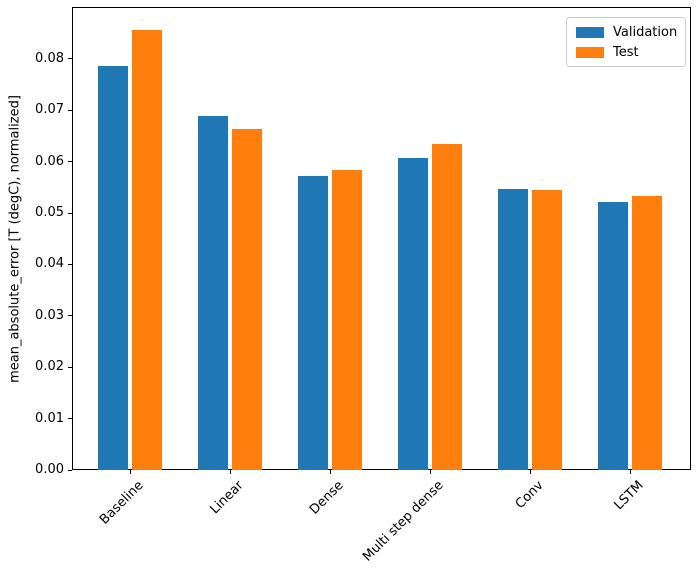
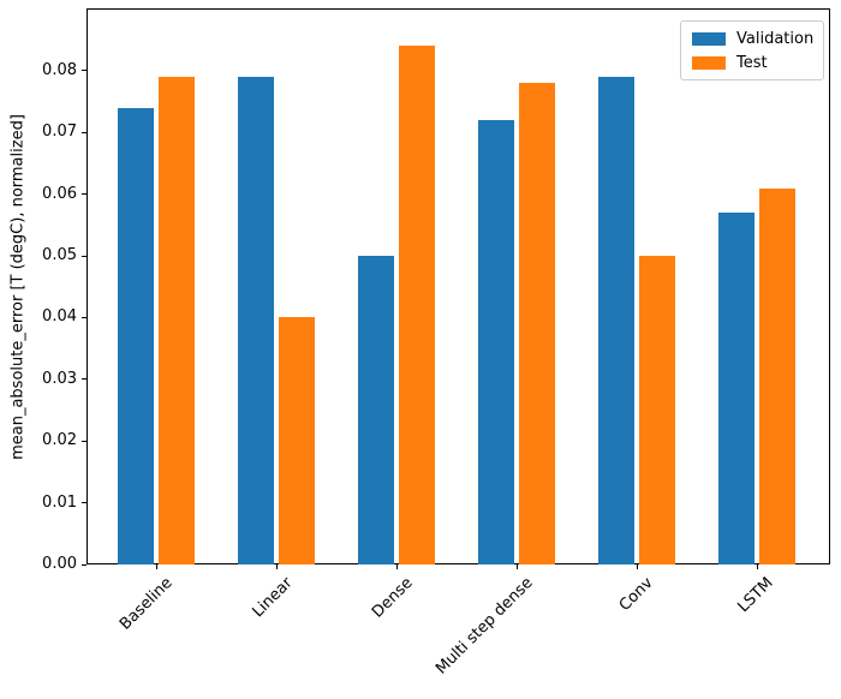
Validation/Baseline: 0.079 -> 0.074
Test/Baseline: 0.086 -> 0.079
Validation/Linear: 0.069 -> 0.079
Test/Linear: 0.066 -> 0.040
Validation/Dense: 0.057 -> 0.050
Test/Dense: 0.058 -> 0.084
Validation/Multi step dense: 0.061 -> 0.072
Test/Multi step dense: 0.063 -> 0.078
Validation/Conv: 0.055 -> 0.079
Test/Conv: 0.054 -> 0.050
Validation/LSTM: 0.052 -> 0.057
Test/LSTM: 0.053 -> 0.061
